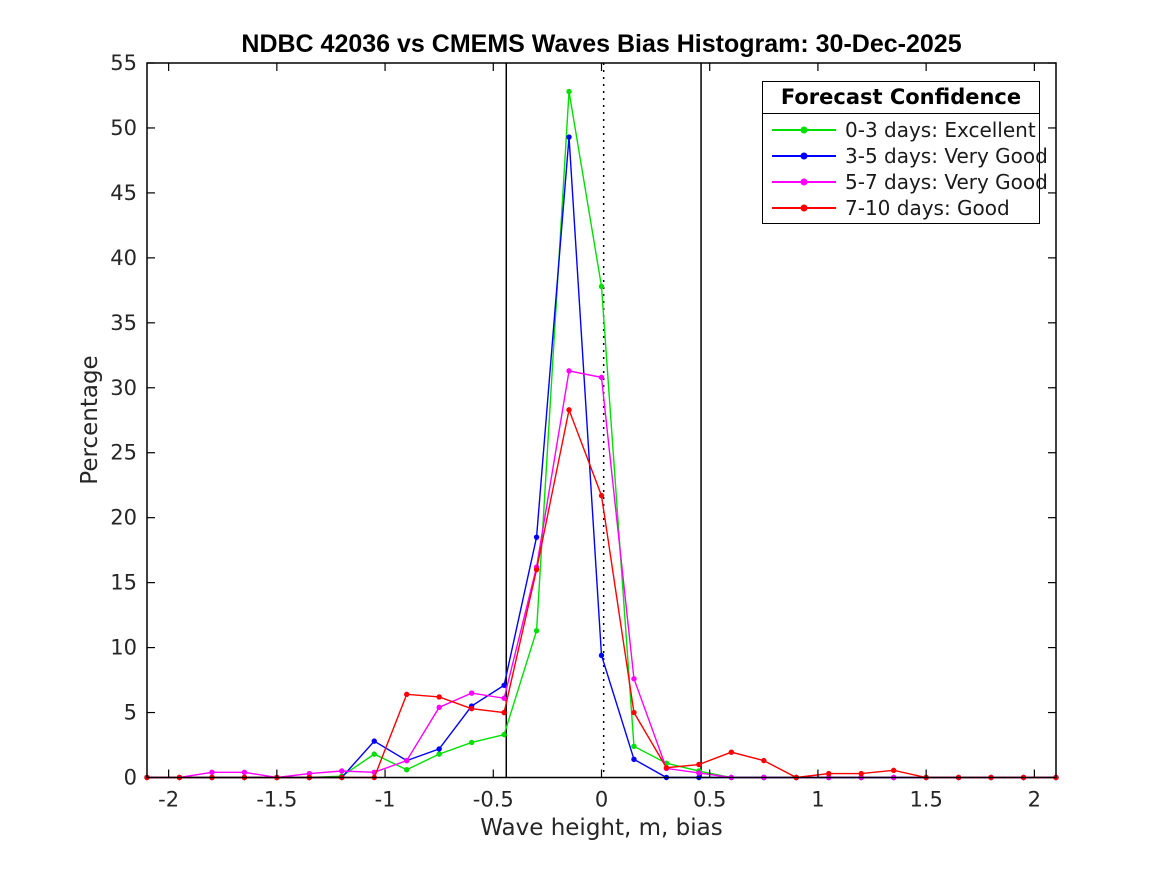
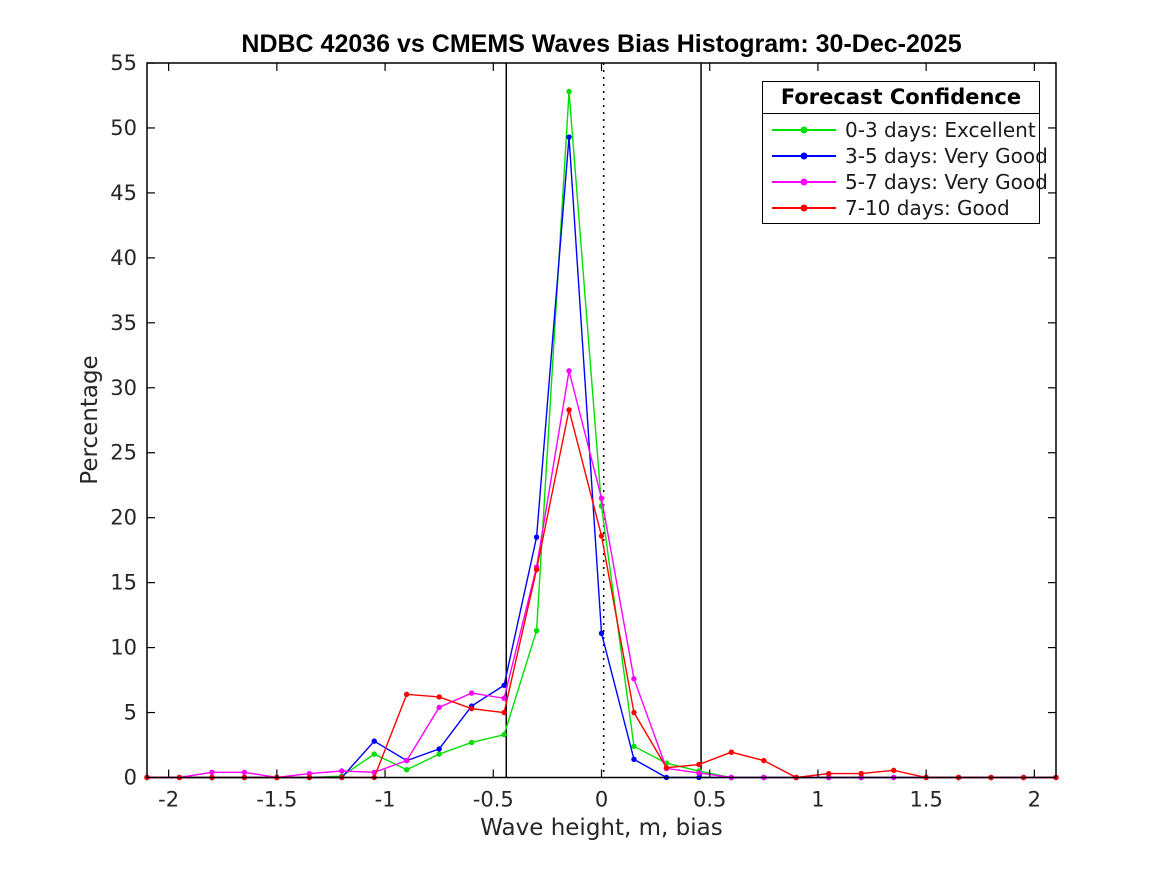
0-3 days: Excellent/0: 37.8 -> 20.9
3-5 days: Very Good/0: 9.4 -> 11.1
5-7 days: Very Good/0: 30.8 -> 21.5
7-10 days: Good/0: 21.7 -> 18.6
